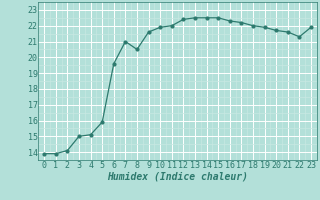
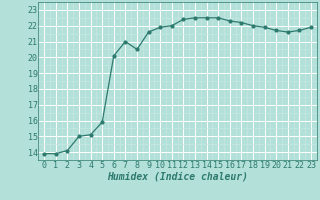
6: 19.6 -> 20.1
22: 21.3 -> 21.7
